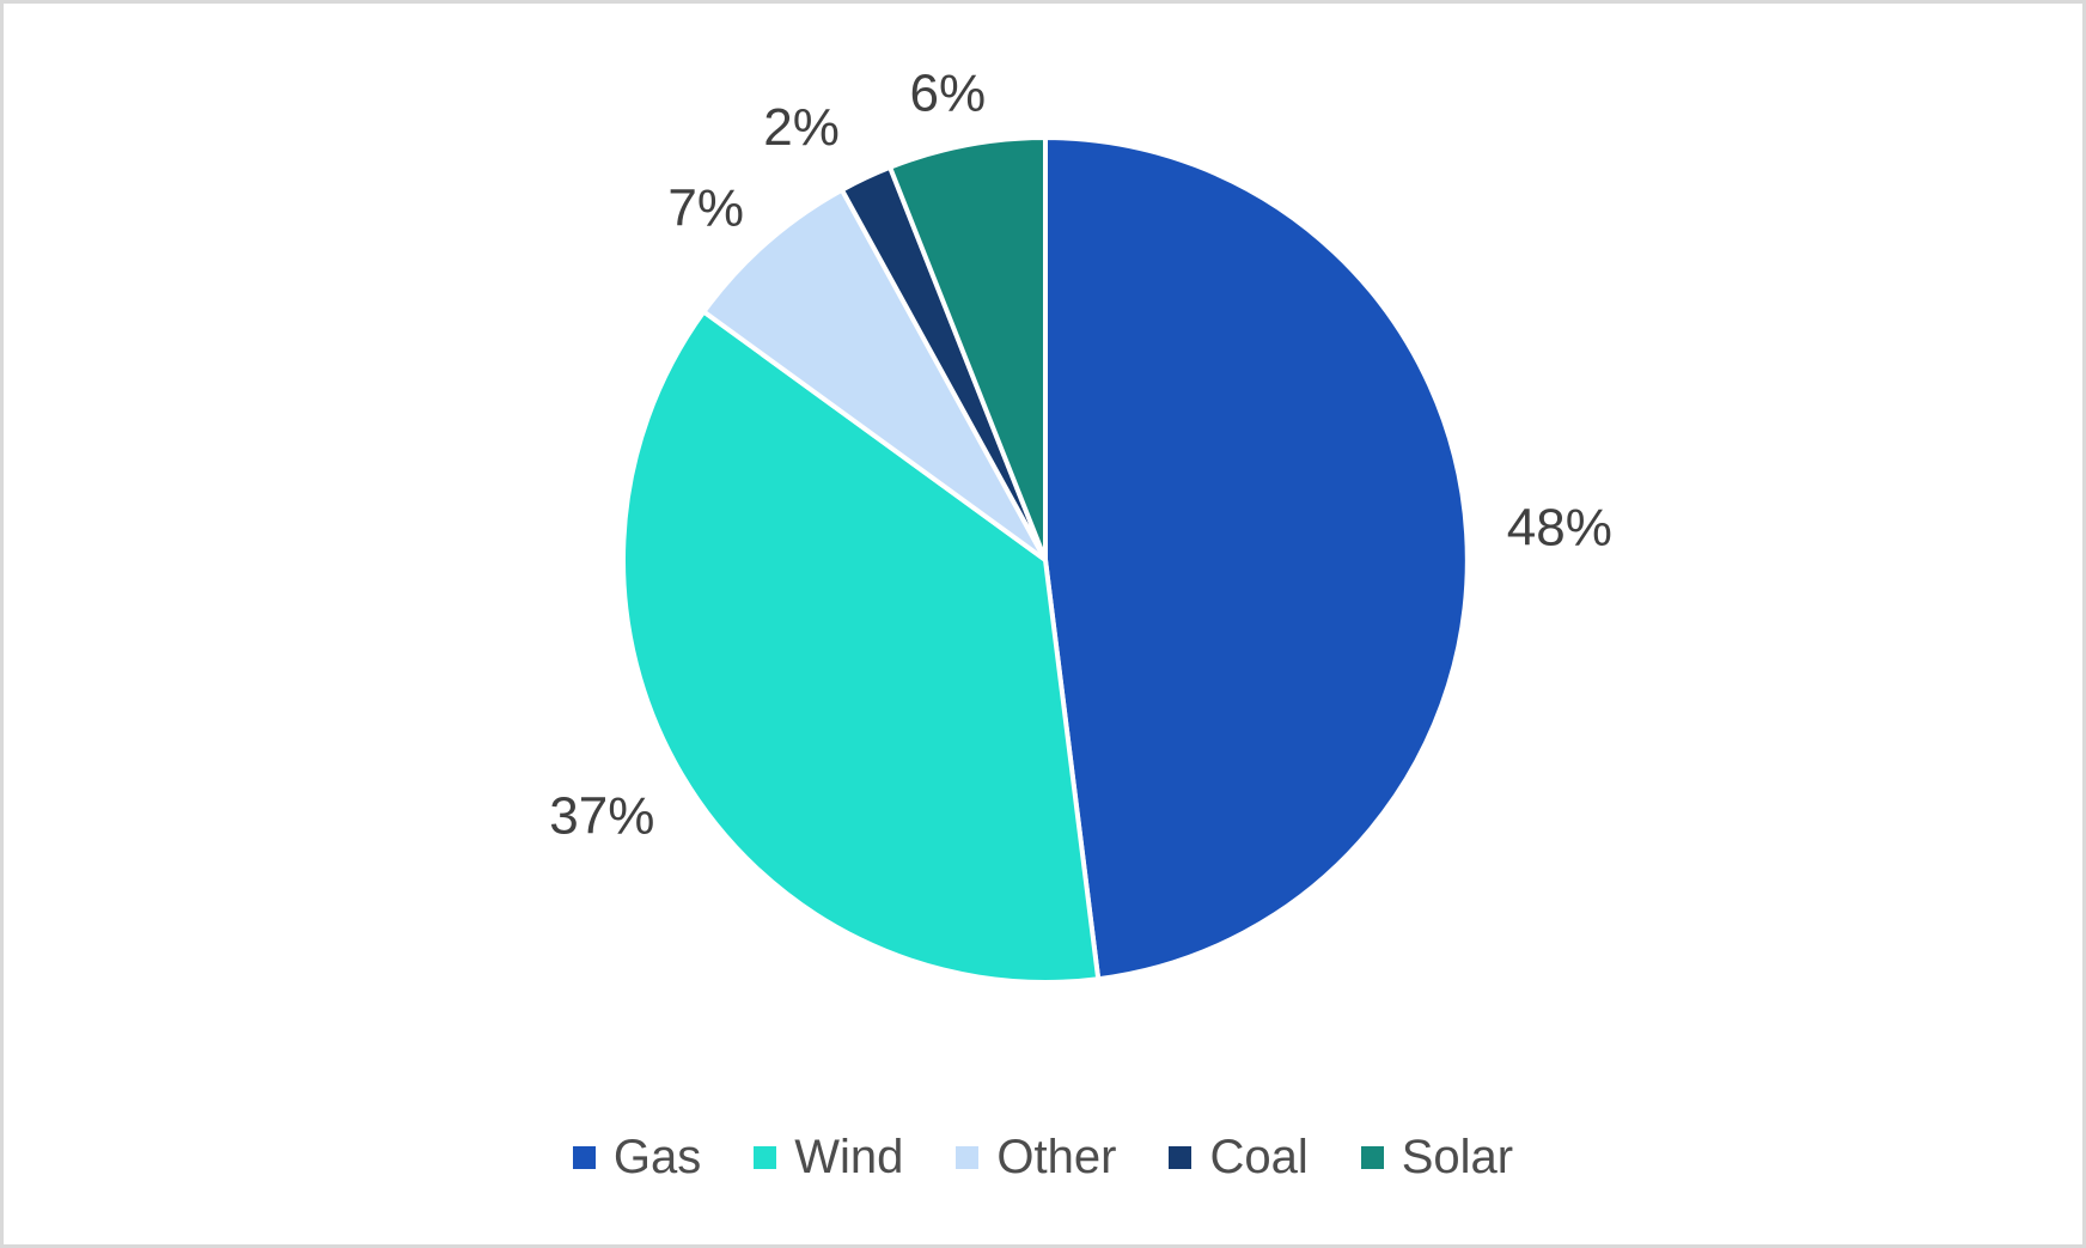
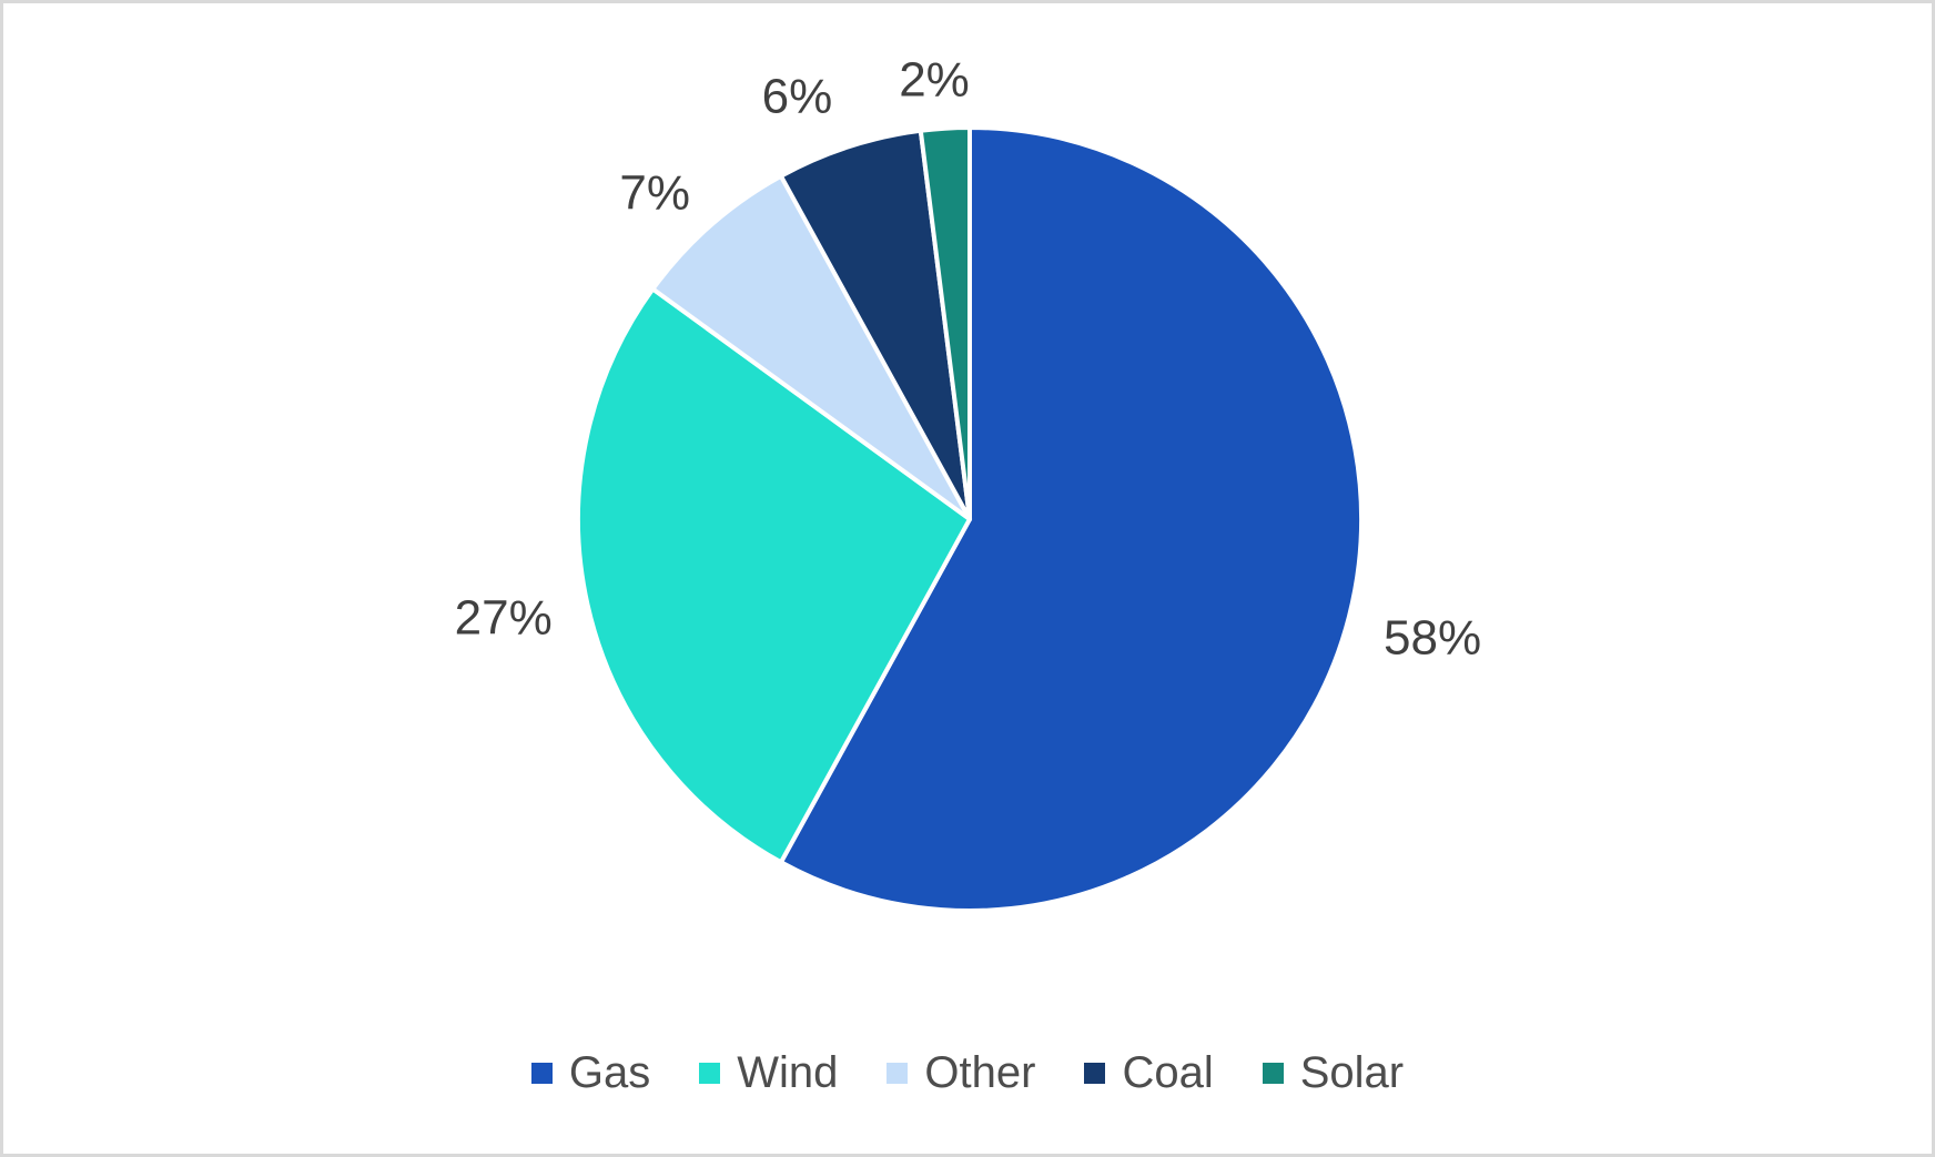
Gas: 48% -> 58%
Wind: 37% -> 27%
Coal: 2% -> 6%
Solar: 6% -> 2%
